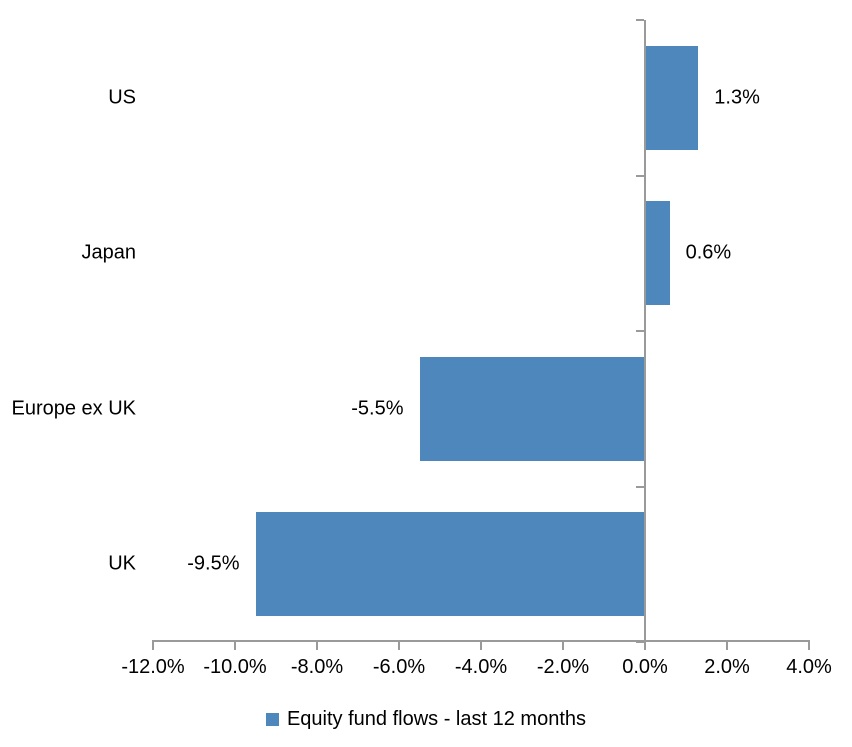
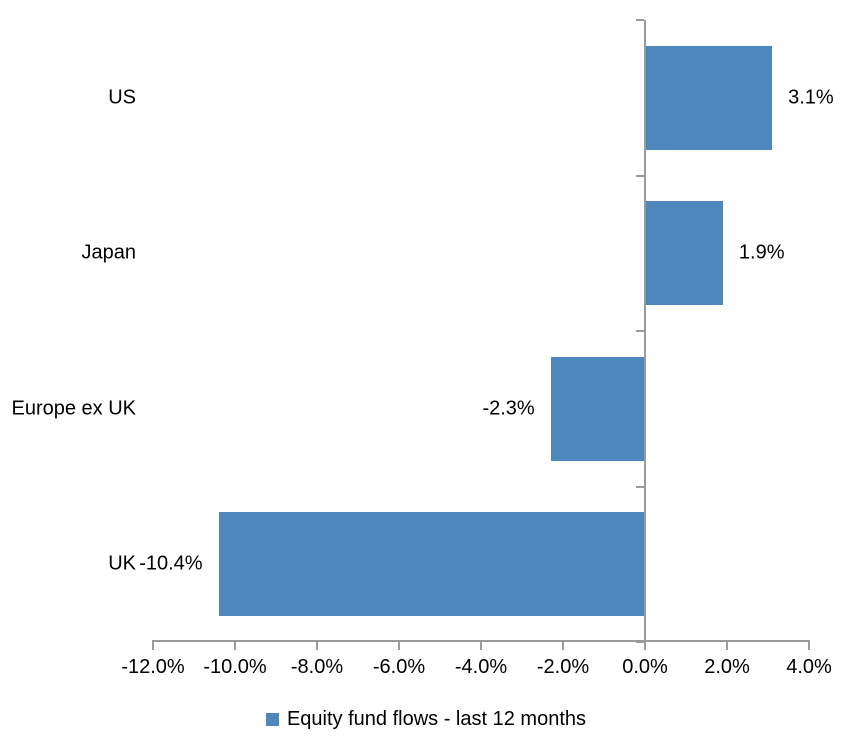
US: 1.3% -> 3.1%
Japan: 0.6% -> 1.9%
Europe ex UK: -5.5% -> -2.3%
UK: -9.5% -> -10.4%
